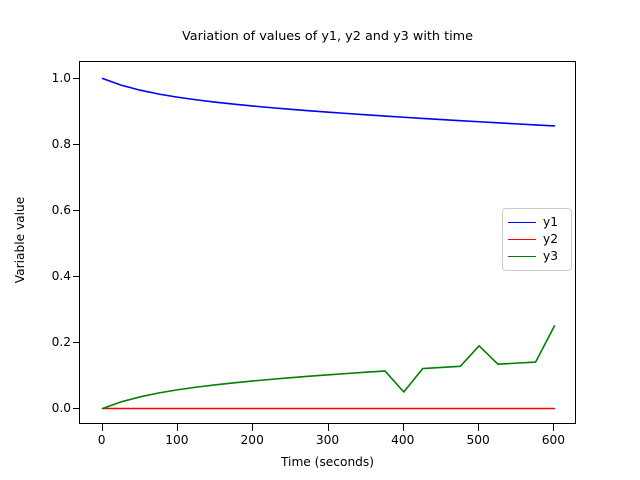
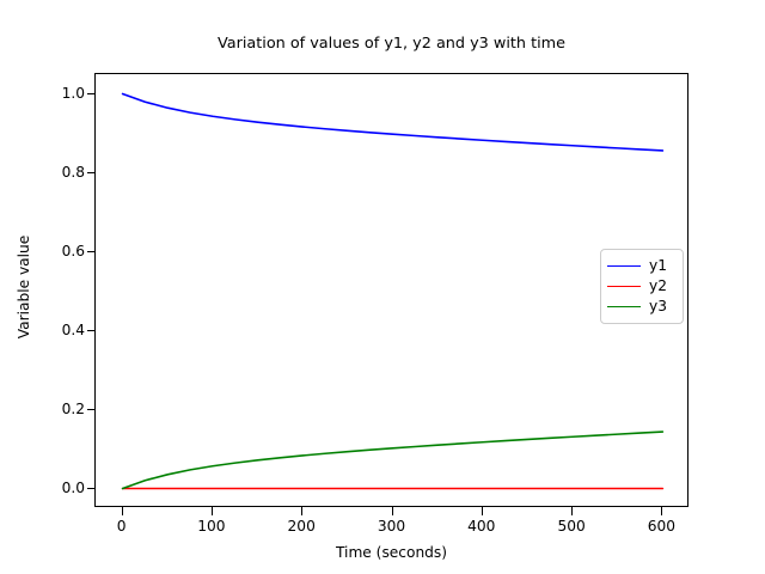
y3/400: 0.05 -> 0.12
y3/500: 0.19 -> 0.13
y3/600: 0.25 -> 0.14
